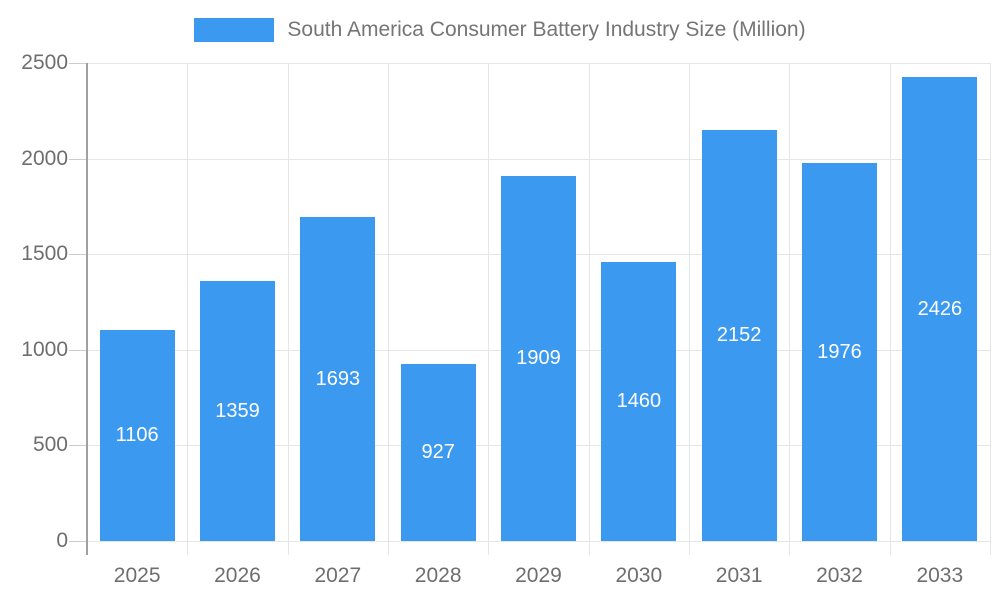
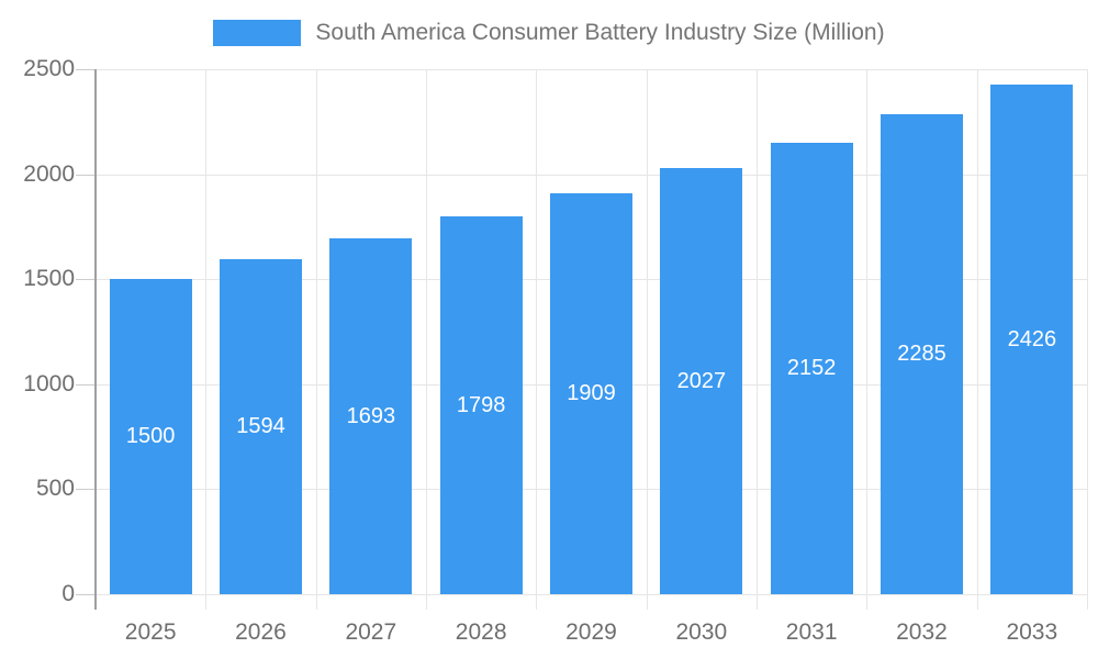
2025: 1106 -> 1500
2026: 1359 -> 1594
2028: 927 -> 1798
2030: 1460 -> 2027
2032: 1976 -> 2285
